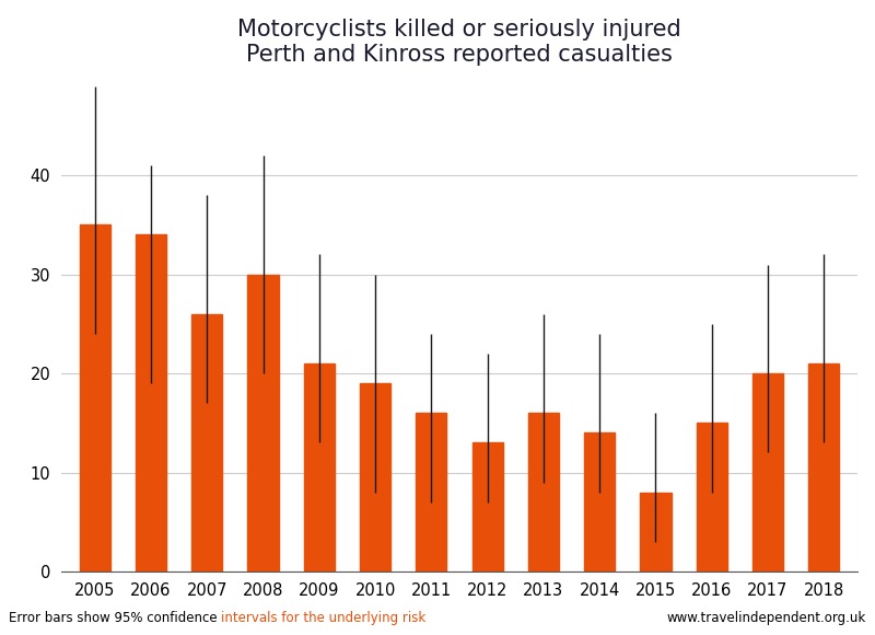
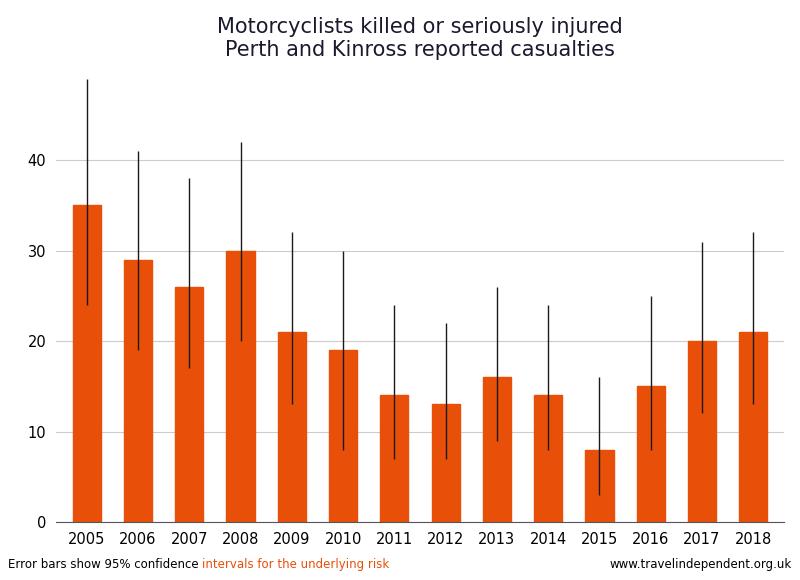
2006: 34 -> 29
2011: 16 -> 14
